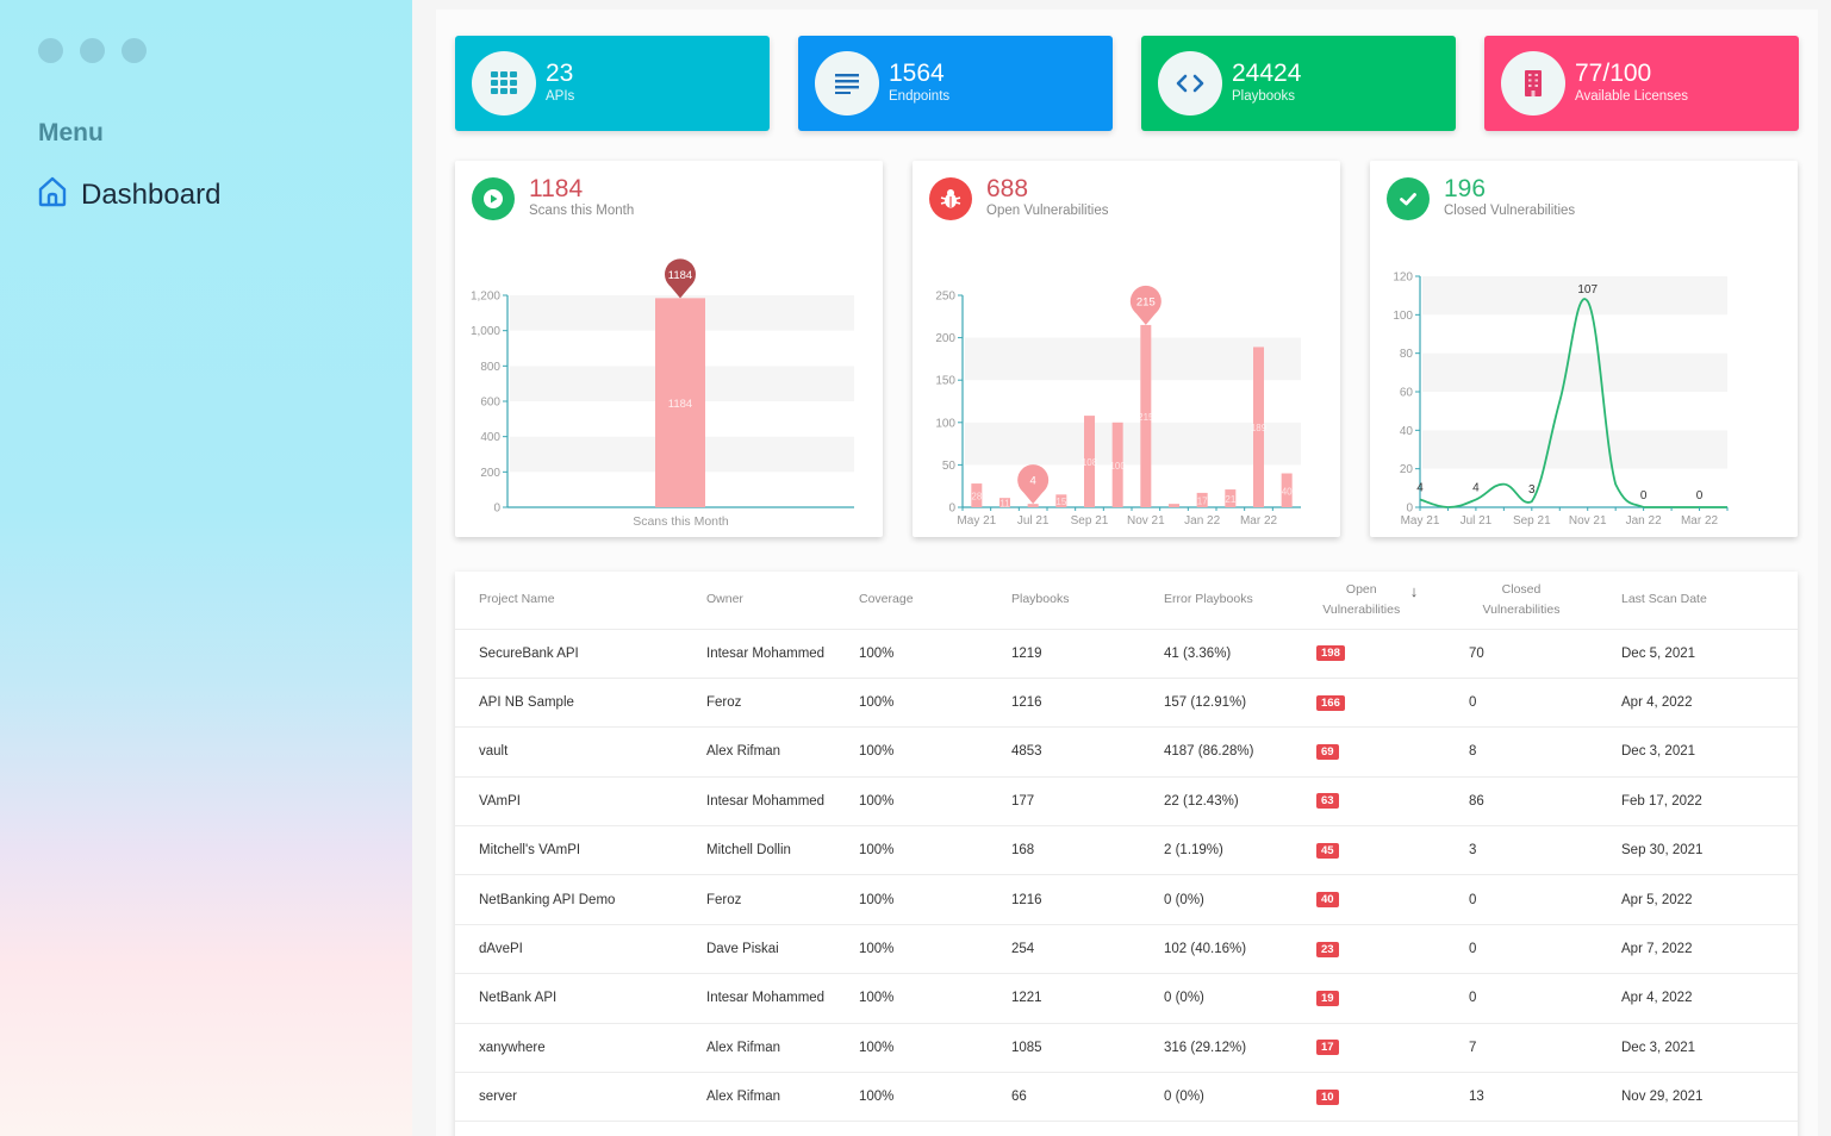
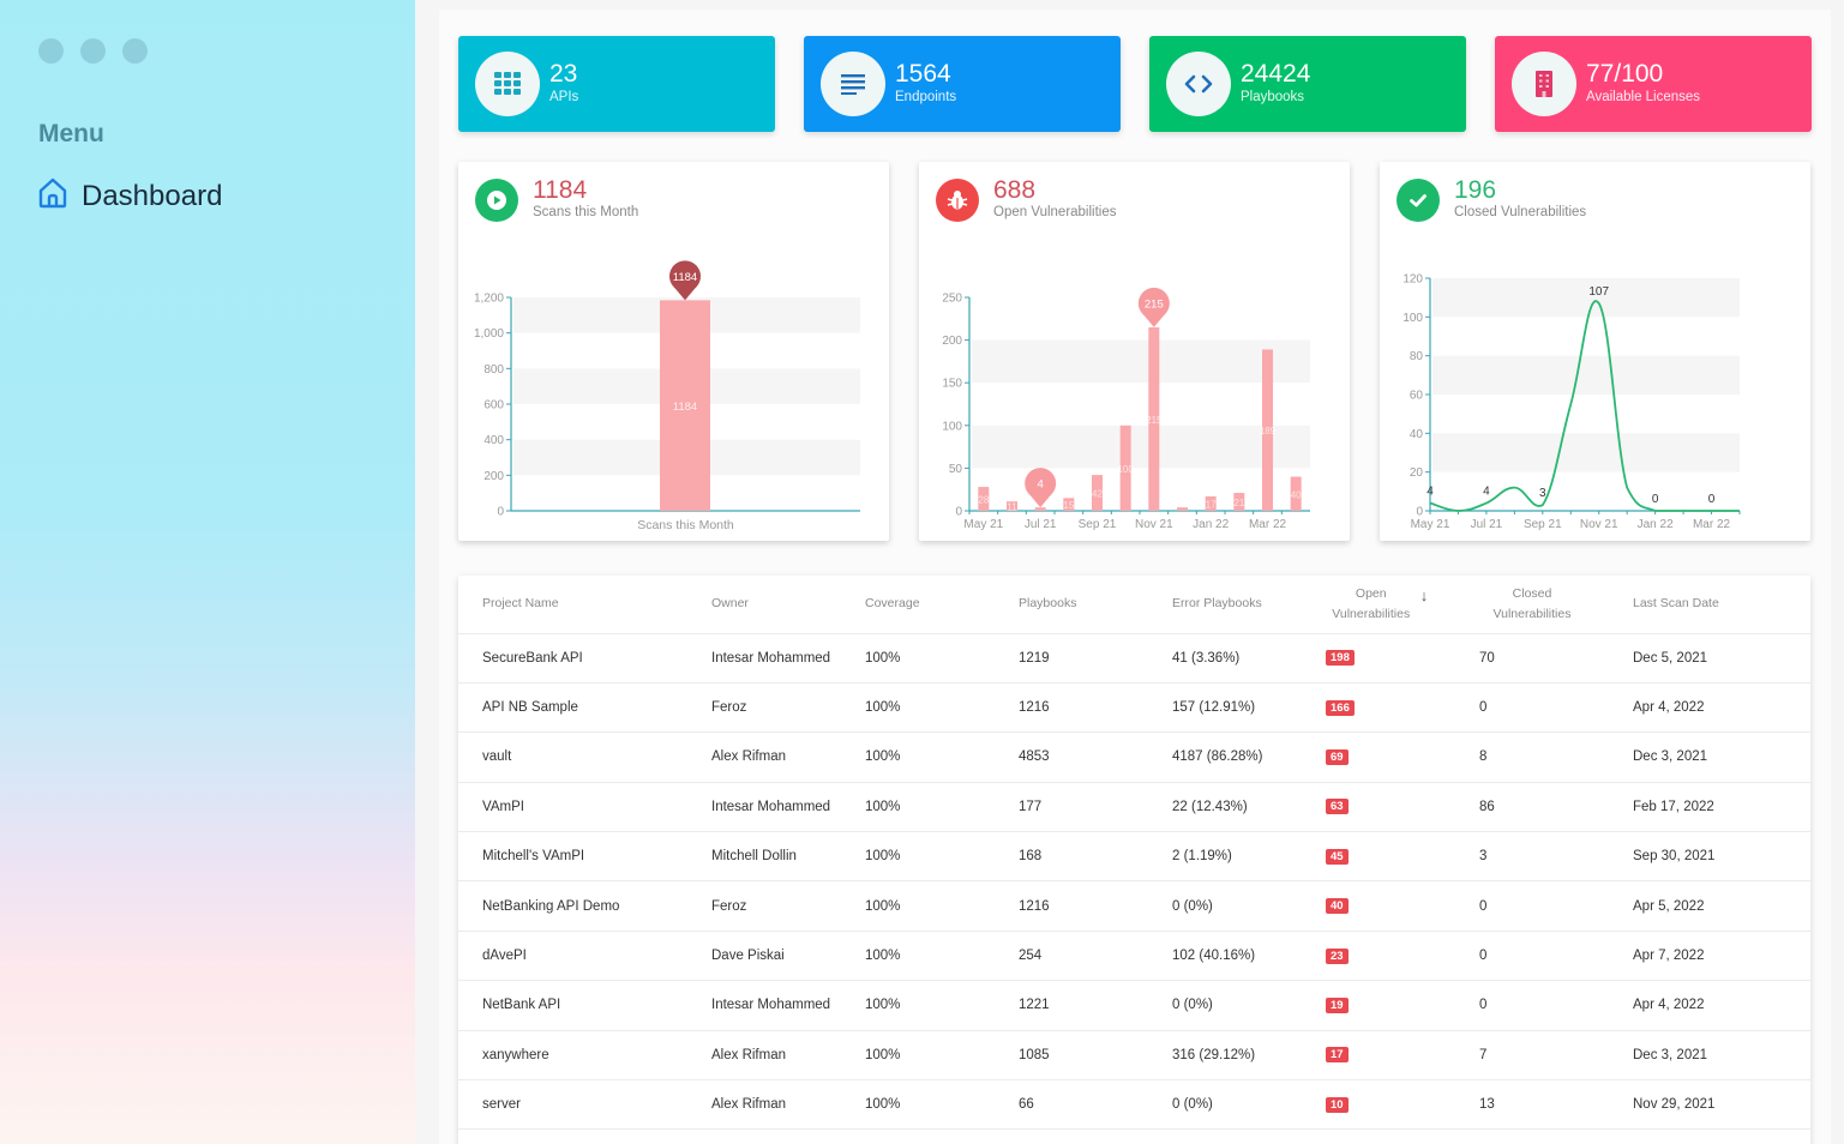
Open Vulnerabilities/Sep 21: 108 -> 42
